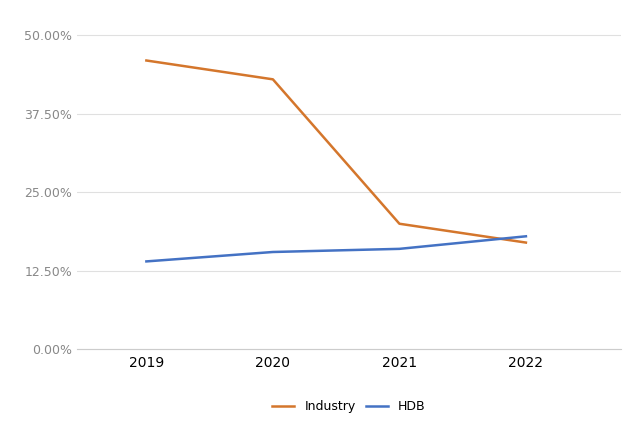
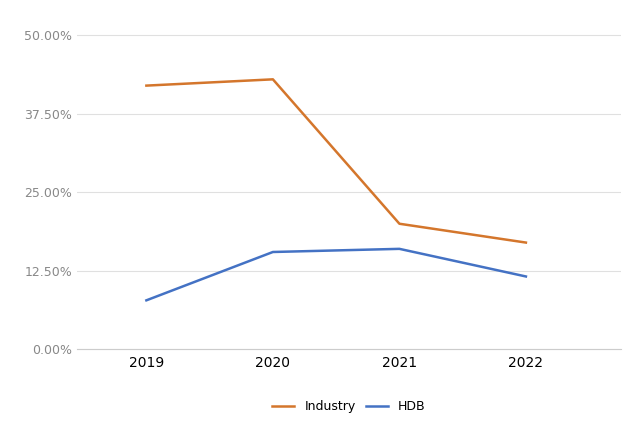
Industry/2019: 46% -> 42%
HDB/2019: 14.0% -> 7.8%
HDB/2022: 18.0% -> 11.6%
